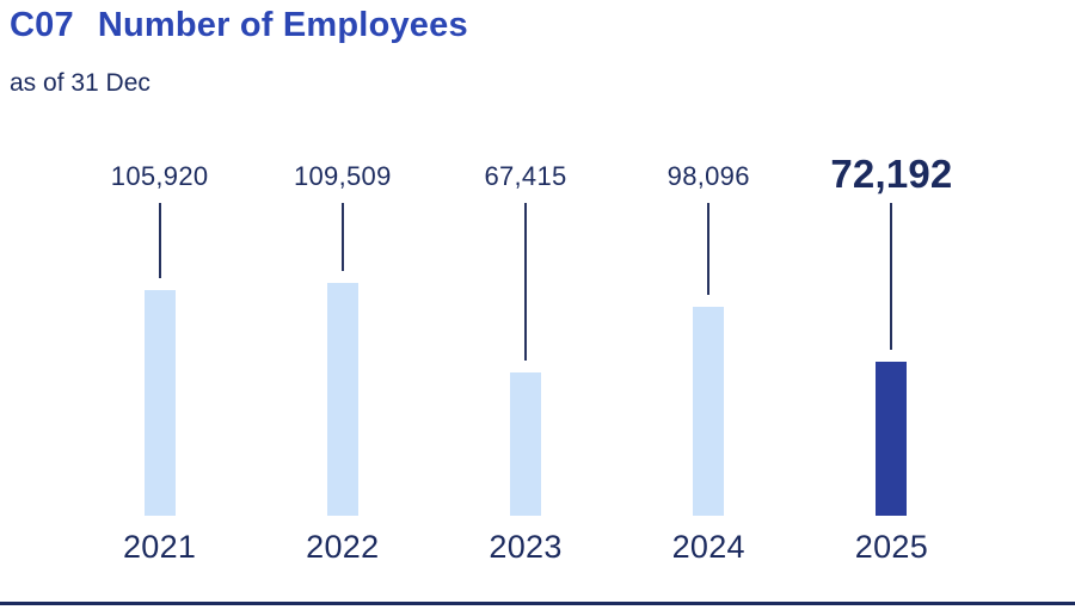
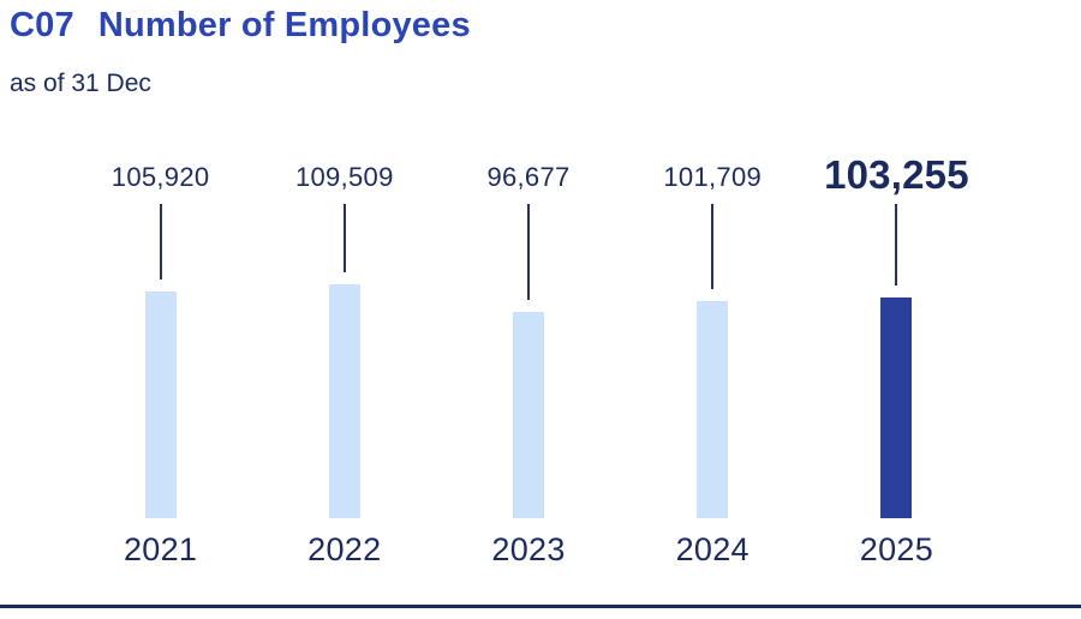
2023: 67,415 -> 96,677
2024: 98,096 -> 101,709
2025: 72,192 -> 103,255
